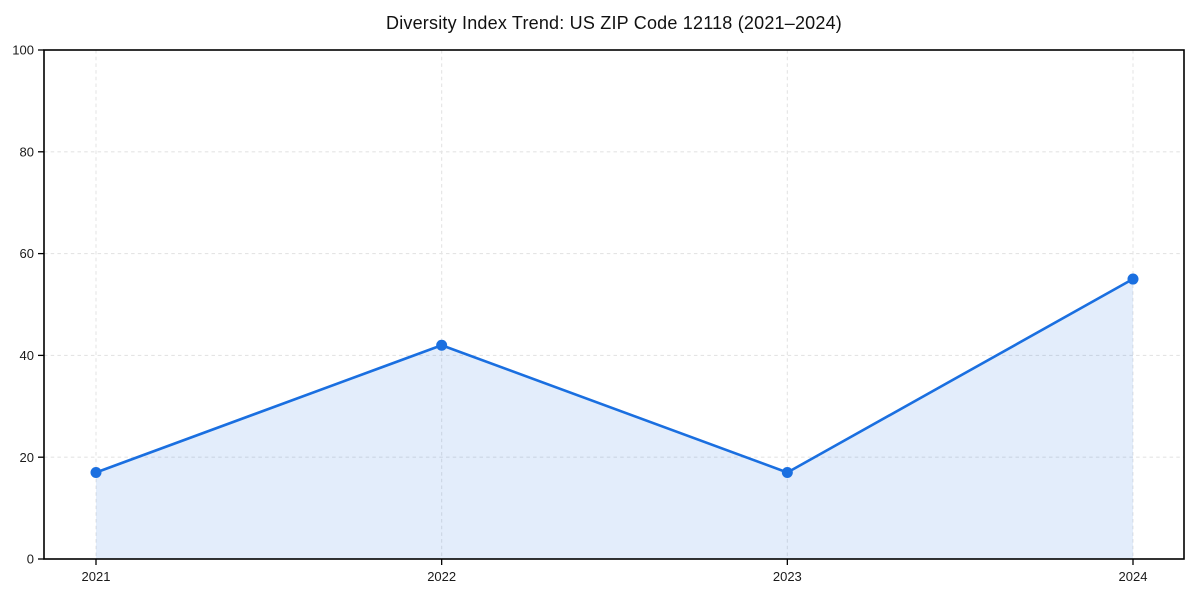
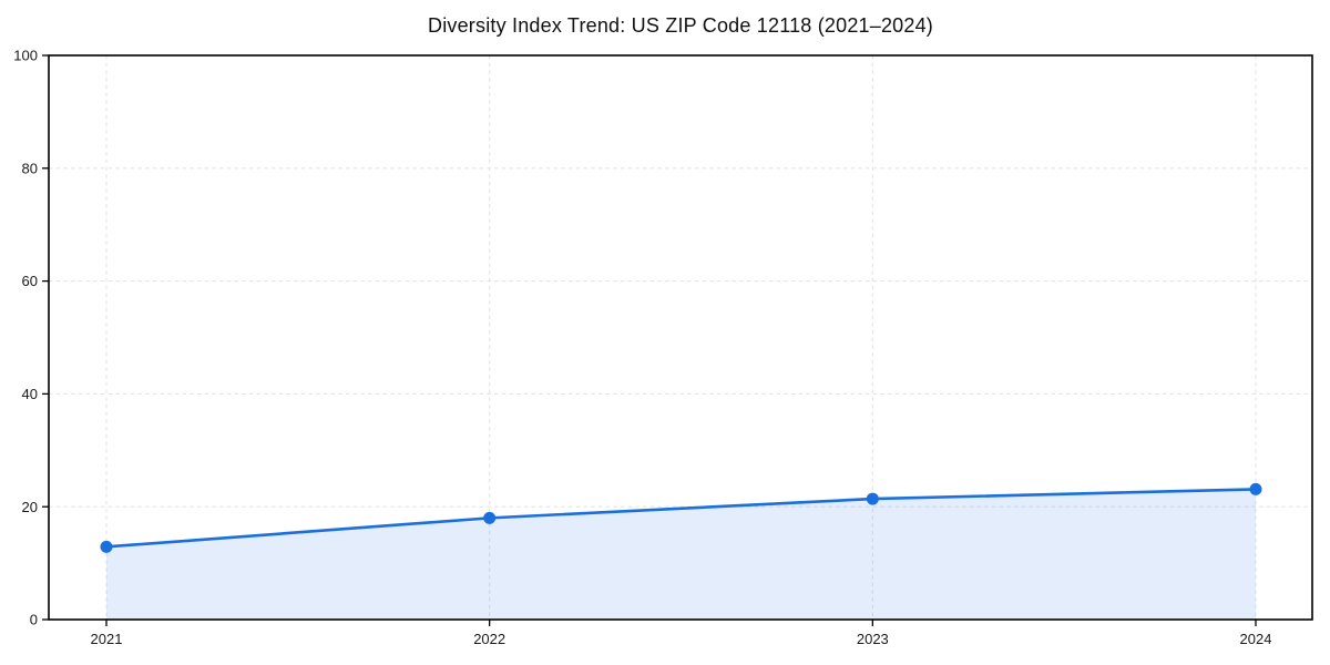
2021: 17 -> 13
2022: 42 -> 18
2023: 17 -> 21
2024: 55 -> 23
